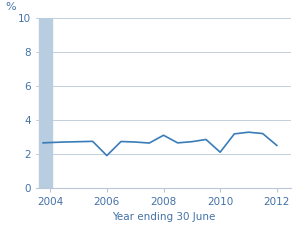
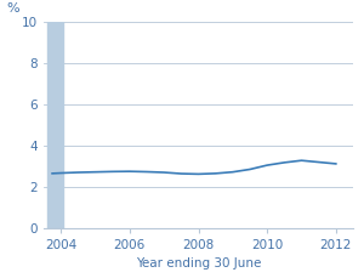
2006: 1.9 -> 2.8
2008: 3.1 -> 2.6
2010: 2.1 -> 3.0
2012: 2.5 -> 3.1
